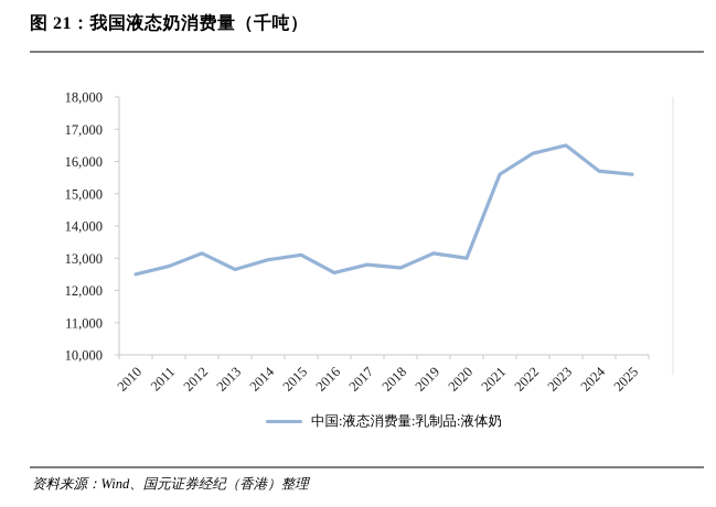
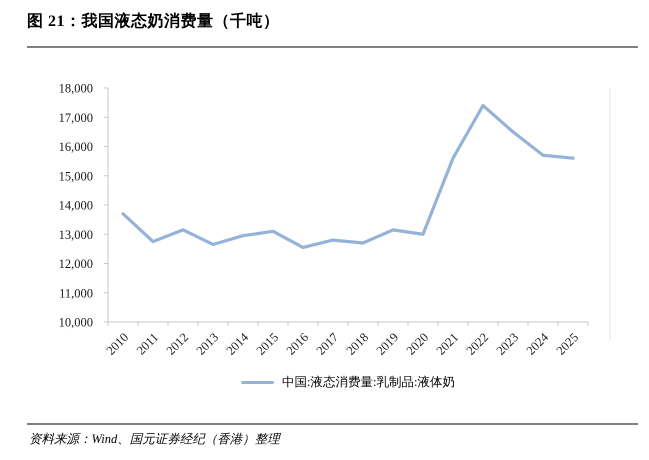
2010: 12500 -> 13700
2022: 16200 -> 17400
